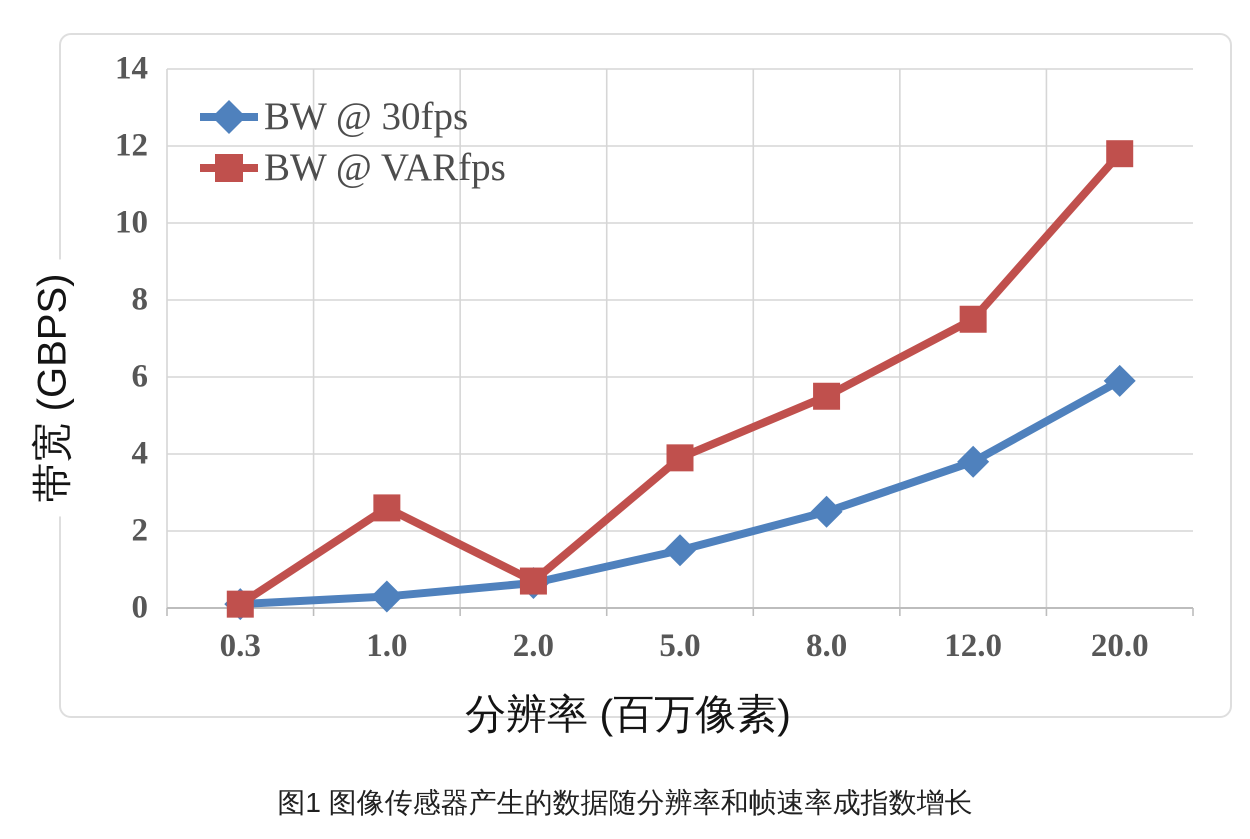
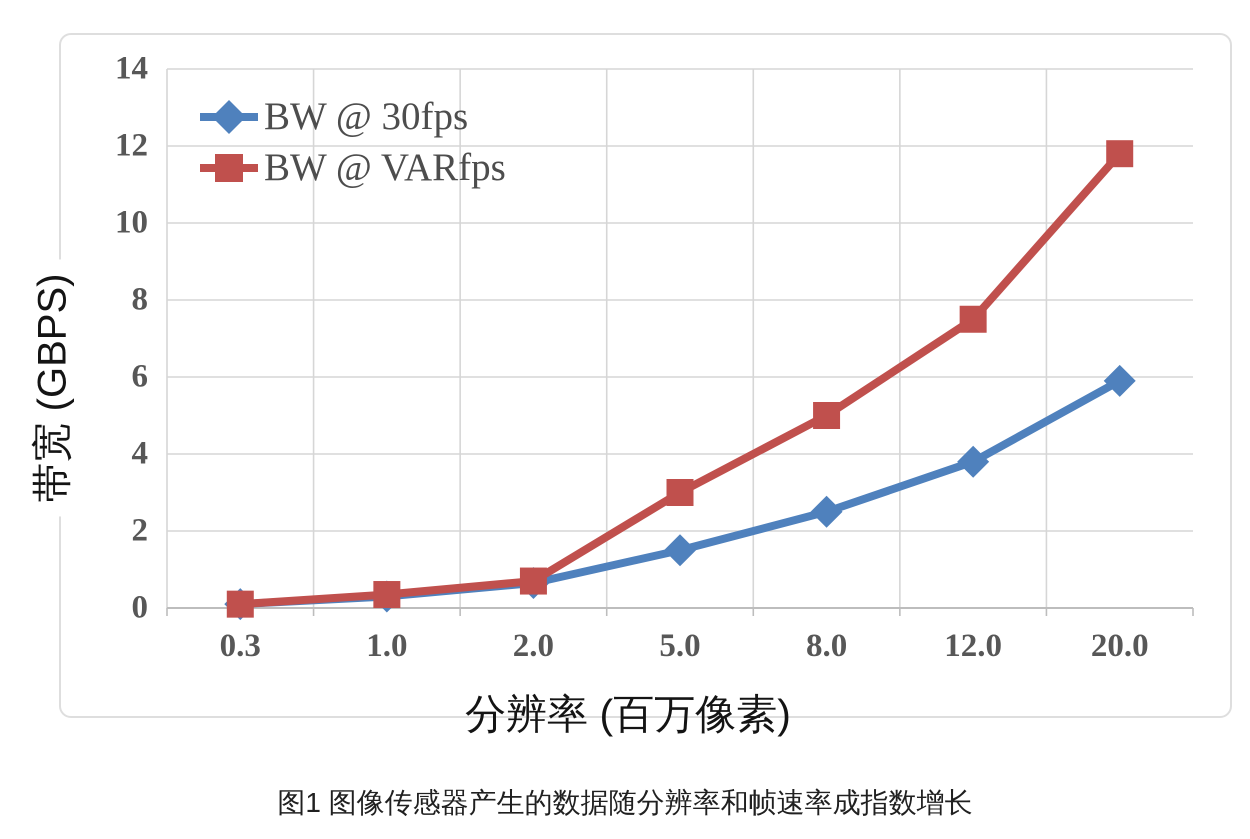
BW @ VARfps/1.0: 2.6 -> 0.3
BW @ VARfps/5.0: 3.9 -> 3.0
BW @ VARfps/8.0: 5.5 -> 5.0
